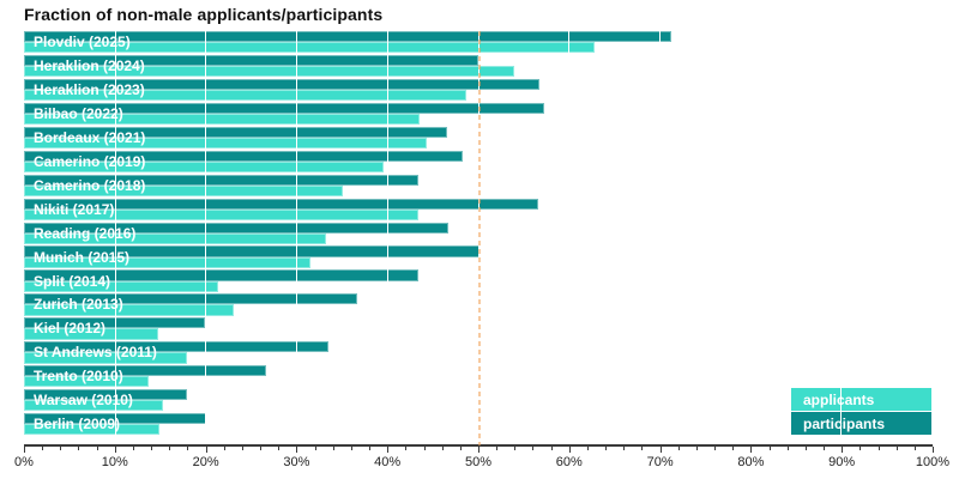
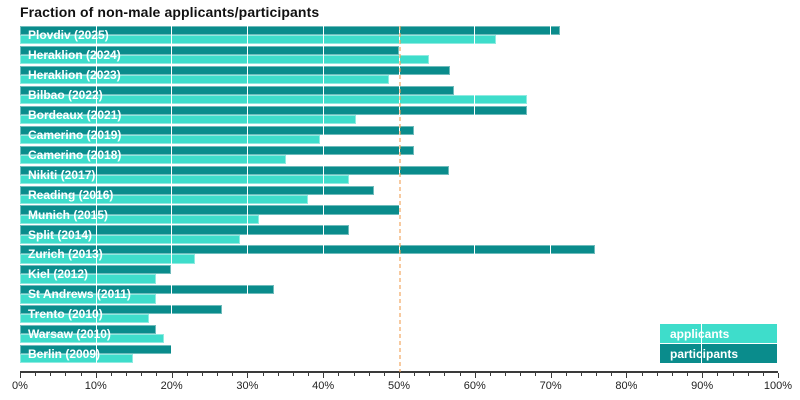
applicants/Bilbao (2022): 44% -> 67%
participants/Bordeaux (2021): 47% -> 67%
participants/Camerino (2019): 48% -> 52%
participants/Camerino (2018): 43% -> 52%
applicants/Reading (2016): 33% -> 38%
applicants/Split (2014): 21% -> 29%
participants/Zurich (2013): 37% -> 76%
applicants/Kiel (2012): 15% -> 18%
applicants/Trento (2010): 14% -> 17%
applicants/Warsaw (2010): 15% -> 19%
